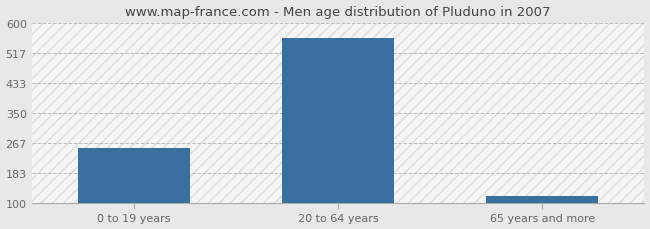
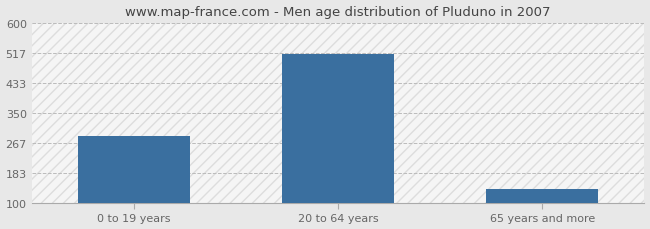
0 to 19 years: 252 -> 285
20 to 64 years: 557 -> 515
65 years and more: 119 -> 140
